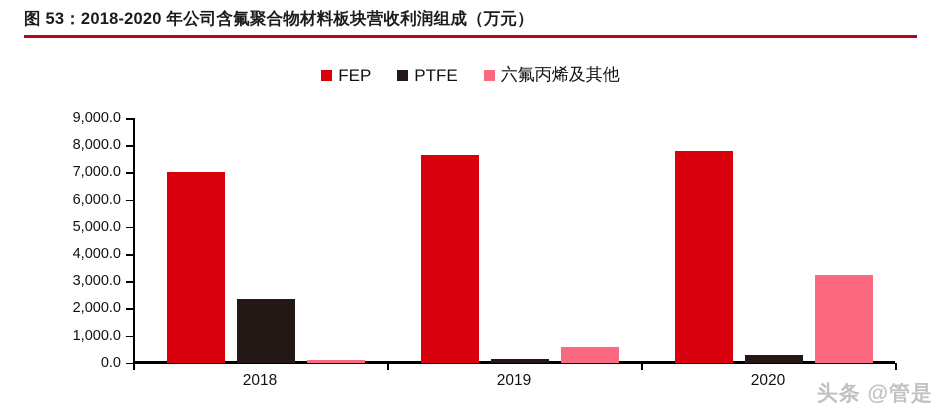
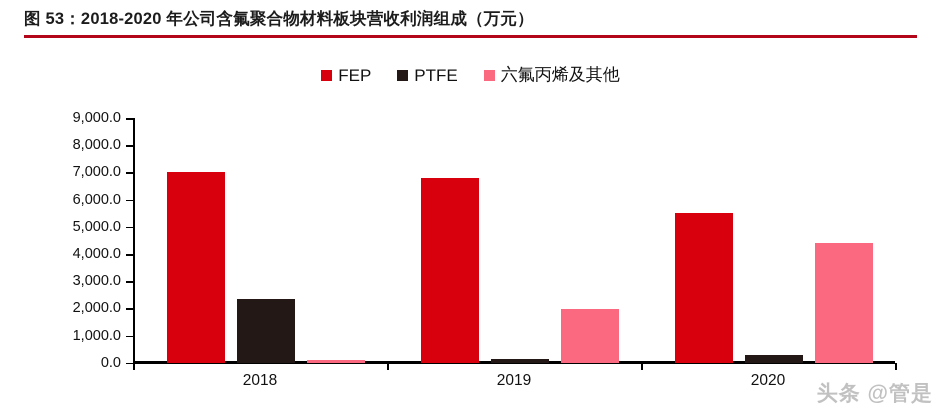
FEP/2019: 7600 -> 6800
六氟丙烯及其他/2019: 600 -> 2000
FEP/2020: 7800 -> 5500
六氟丙烯及其他/2020: 3200 -> 4400
